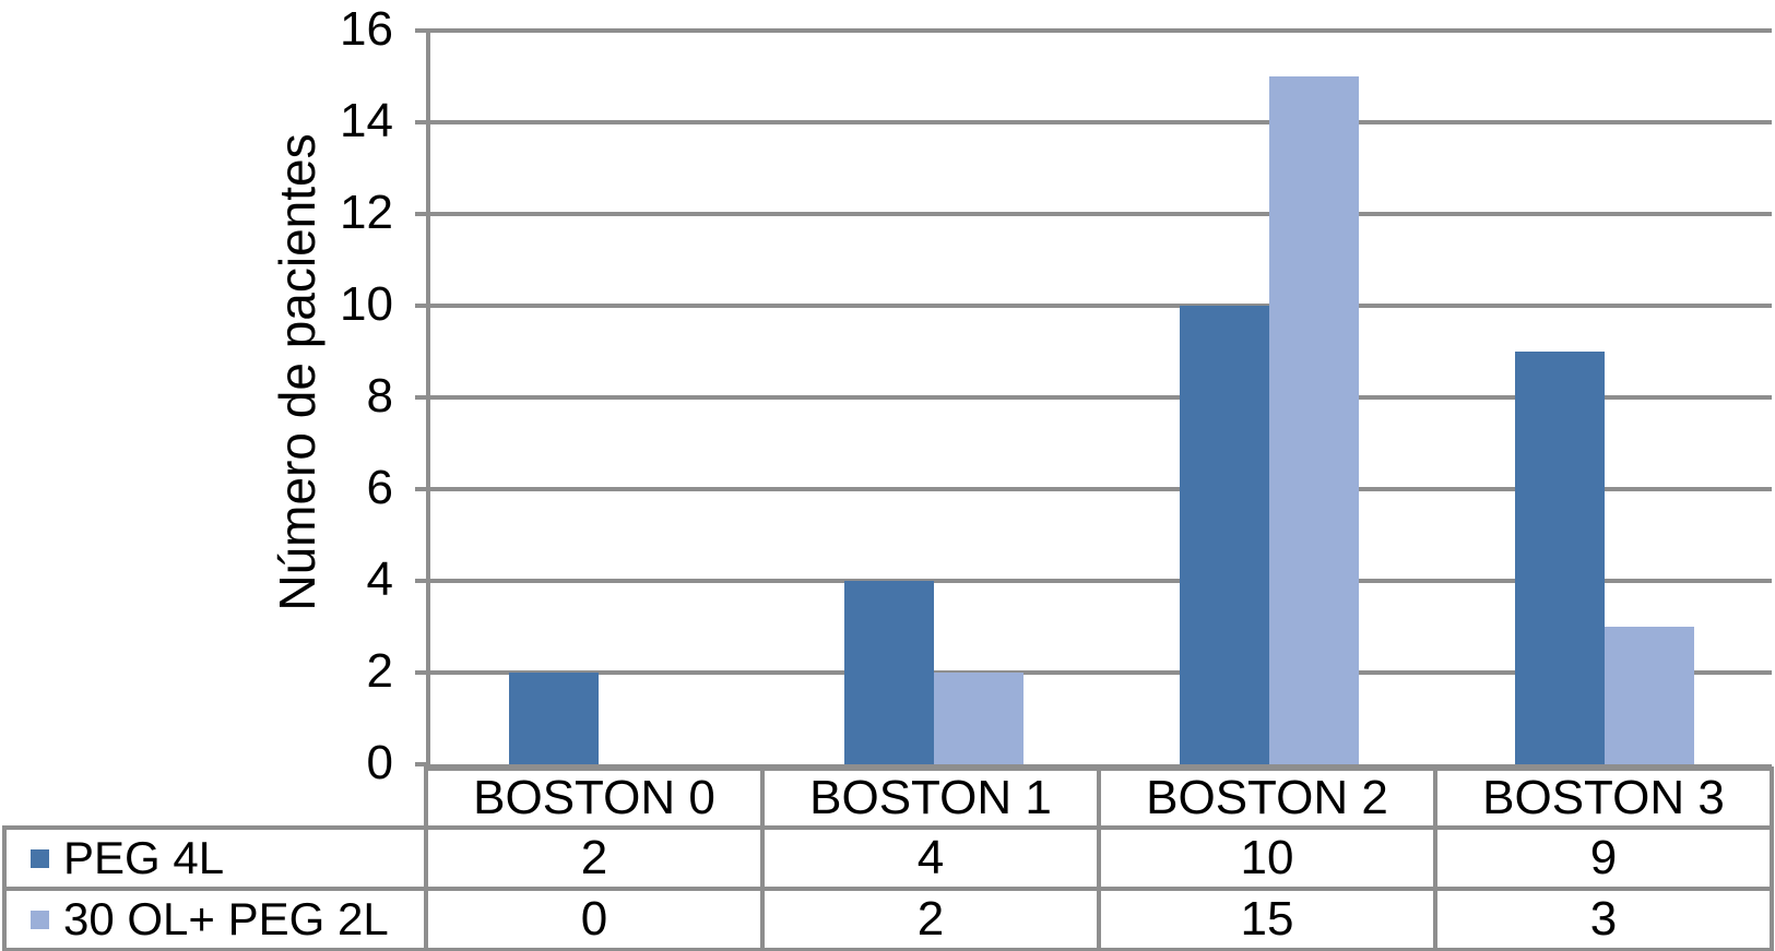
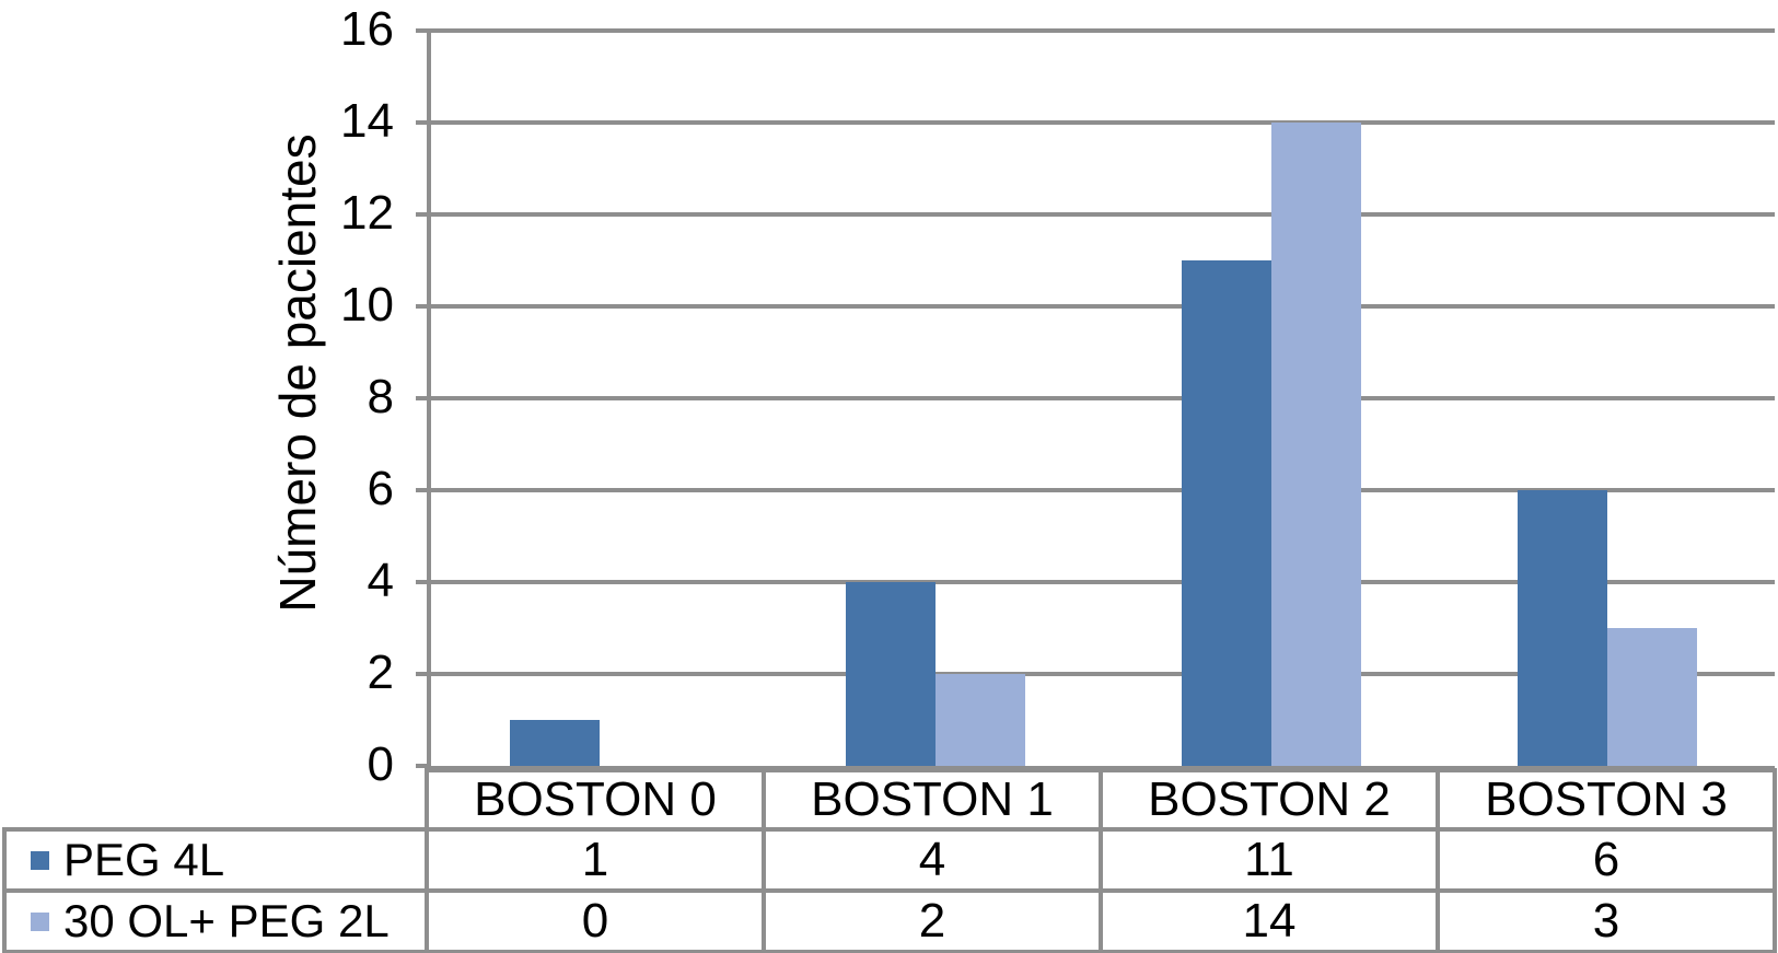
PEG 4L/BOSTON 0: 2 -> 1
PEG 4L/BOSTON 2: 10 -> 11
30 OL+ PEG 2L/BOSTON 2: 15 -> 14
PEG 4L/BOSTON 3: 9 -> 6
